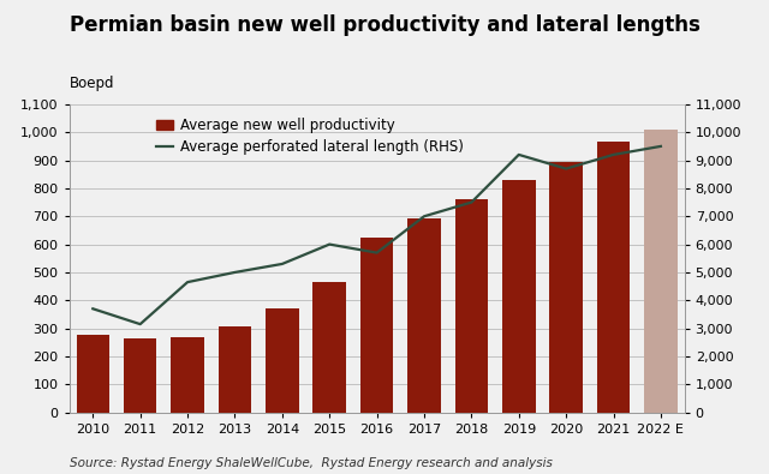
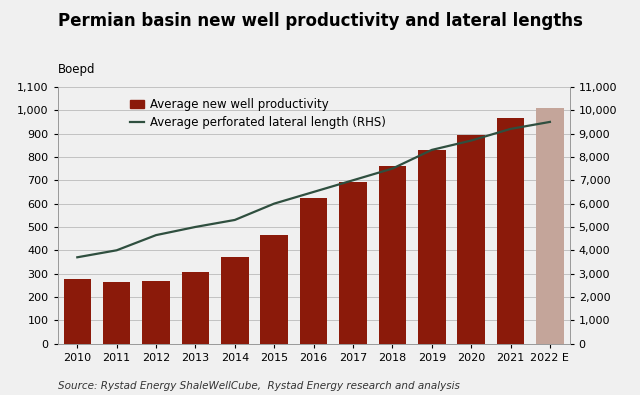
Average perforated lateral length (RHS)/2011: 3,150 -> 4,000
Average perforated lateral length (RHS)/2016: 5,700 -> 6,500
Average perforated lateral length (RHS)/2019: 9,200 -> 8,300
